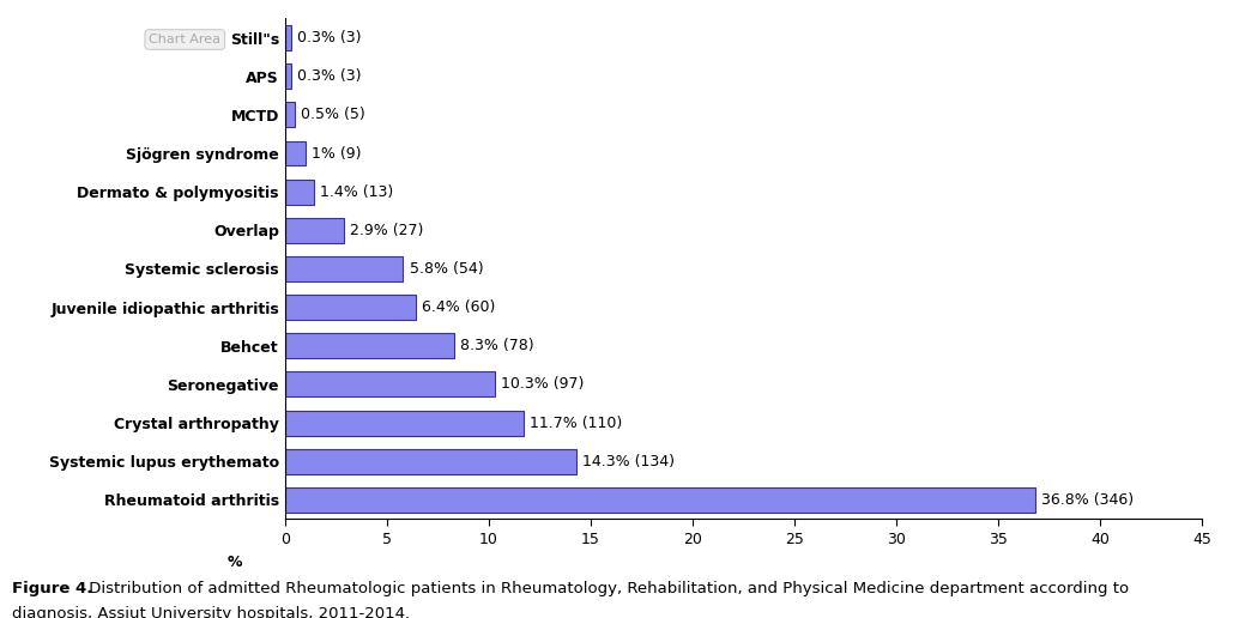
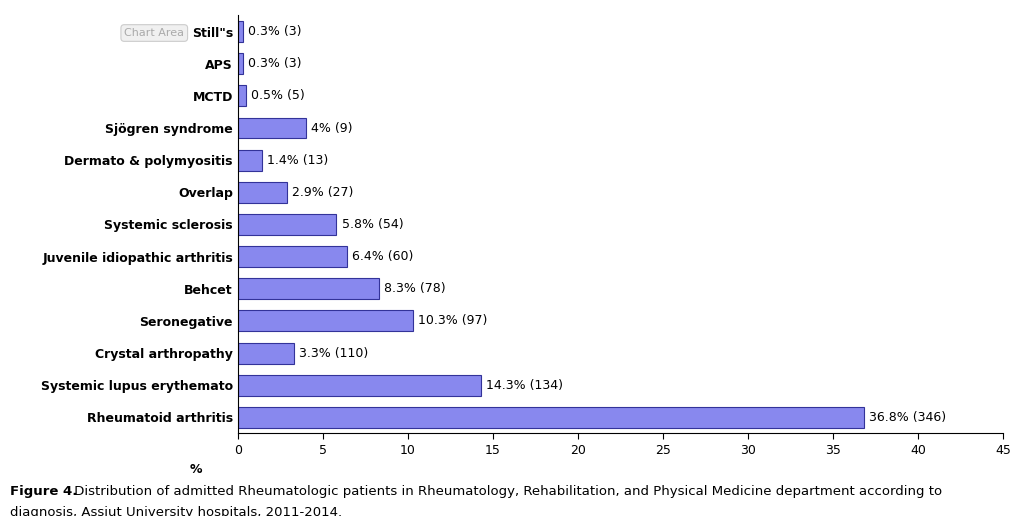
Sjögren syndrome: 1% -> 4%
Crystal arthropathy: 11.7% -> 3.3%
